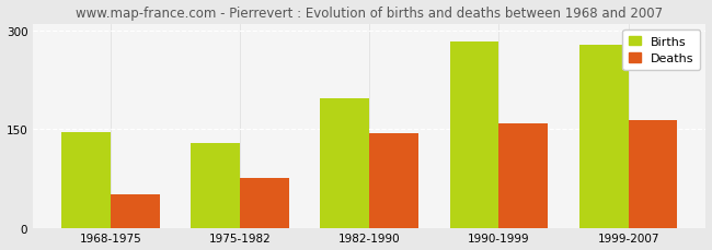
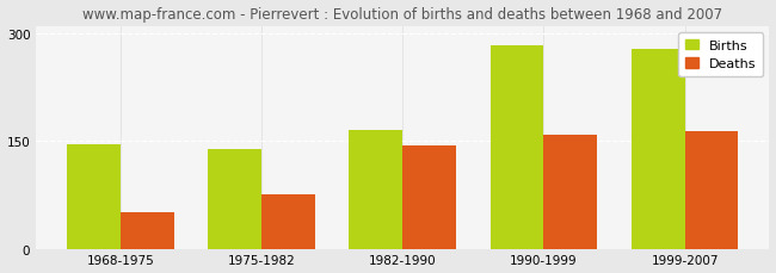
Births/1975-1982: 128 -> 138
Births/1982-1990: 196 -> 165
